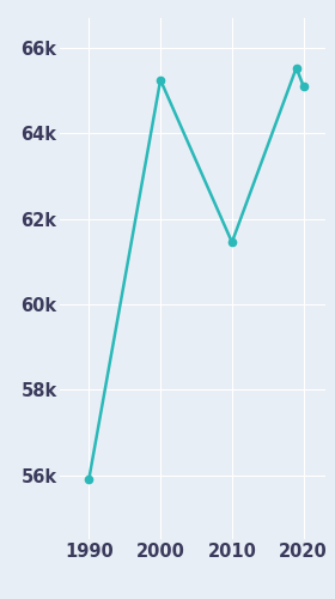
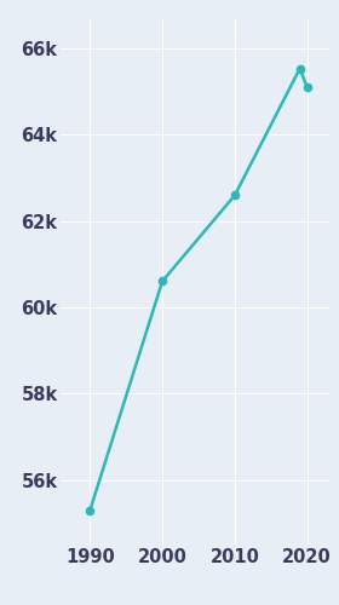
1990: 55.90k -> 55.29k
2000: 65.25k -> 60.60k
2010: 61.45k -> 62.59k
